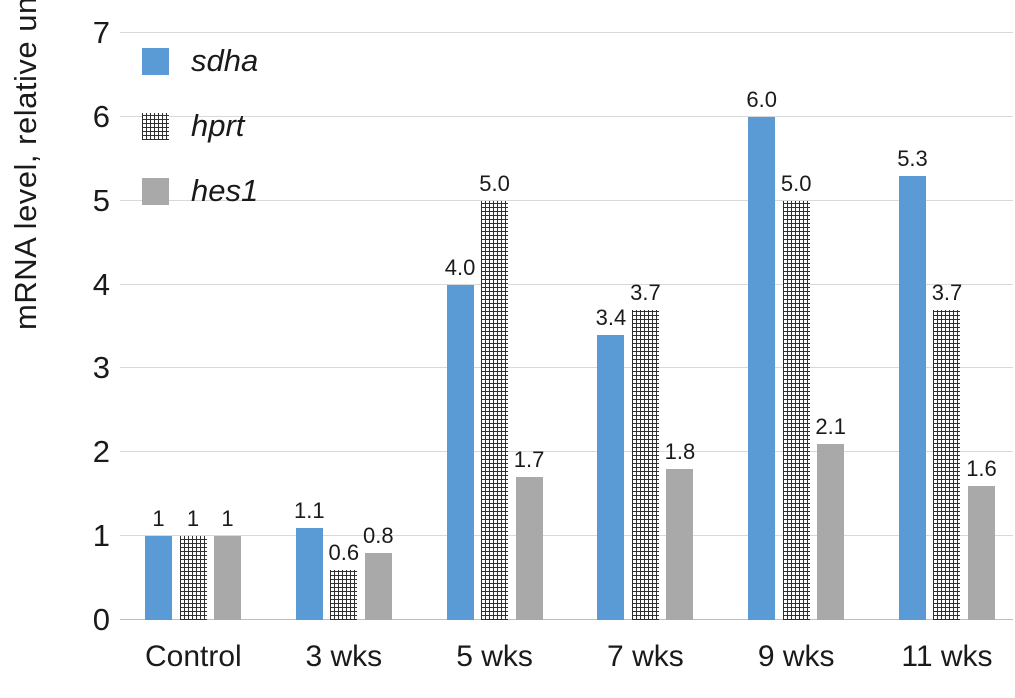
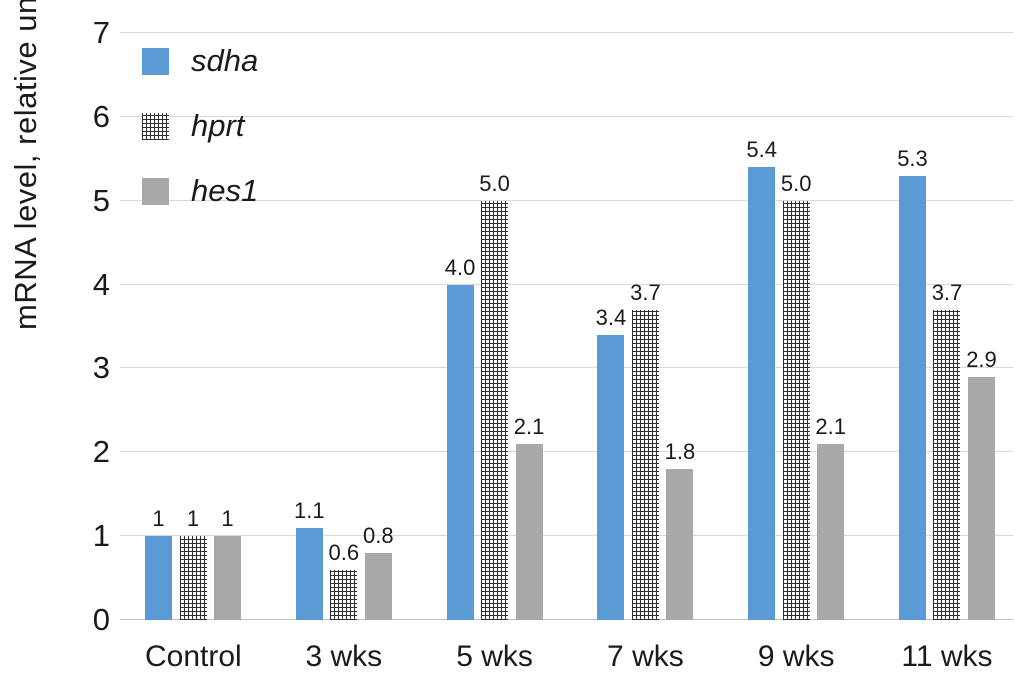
hes1/5 wks: 1.7 -> 2.1
sdha/9 wks: 6.0 -> 5.4
hes1/11 wks: 1.6 -> 2.9
